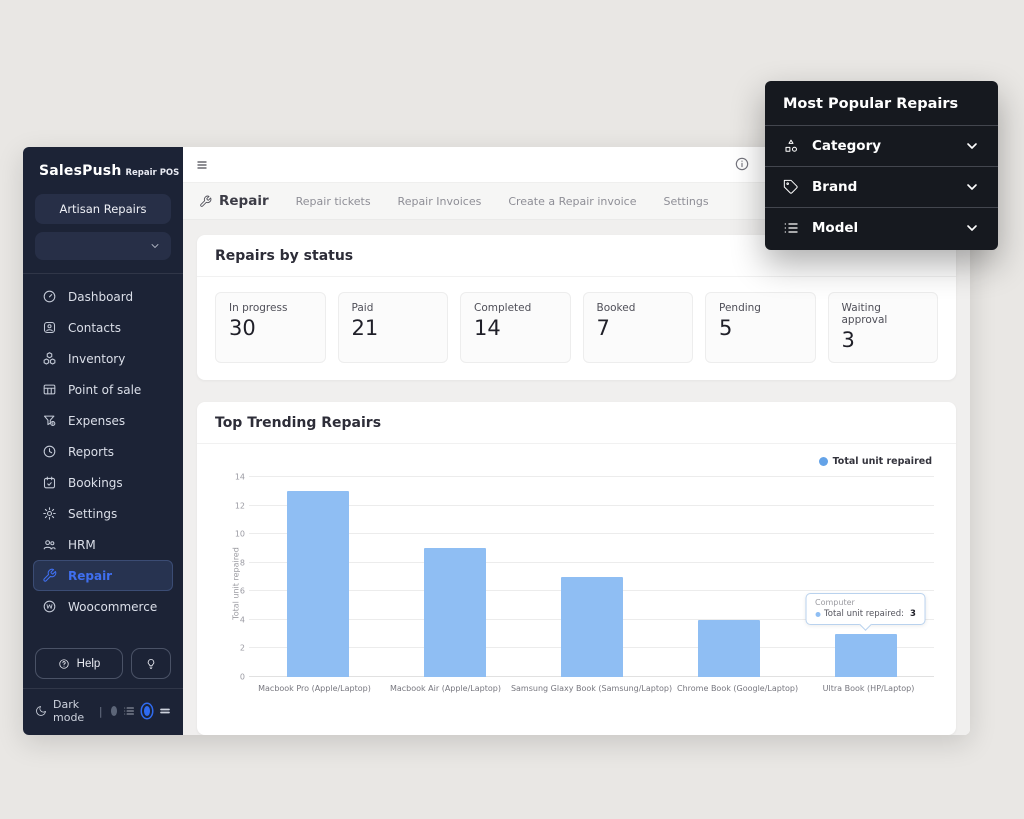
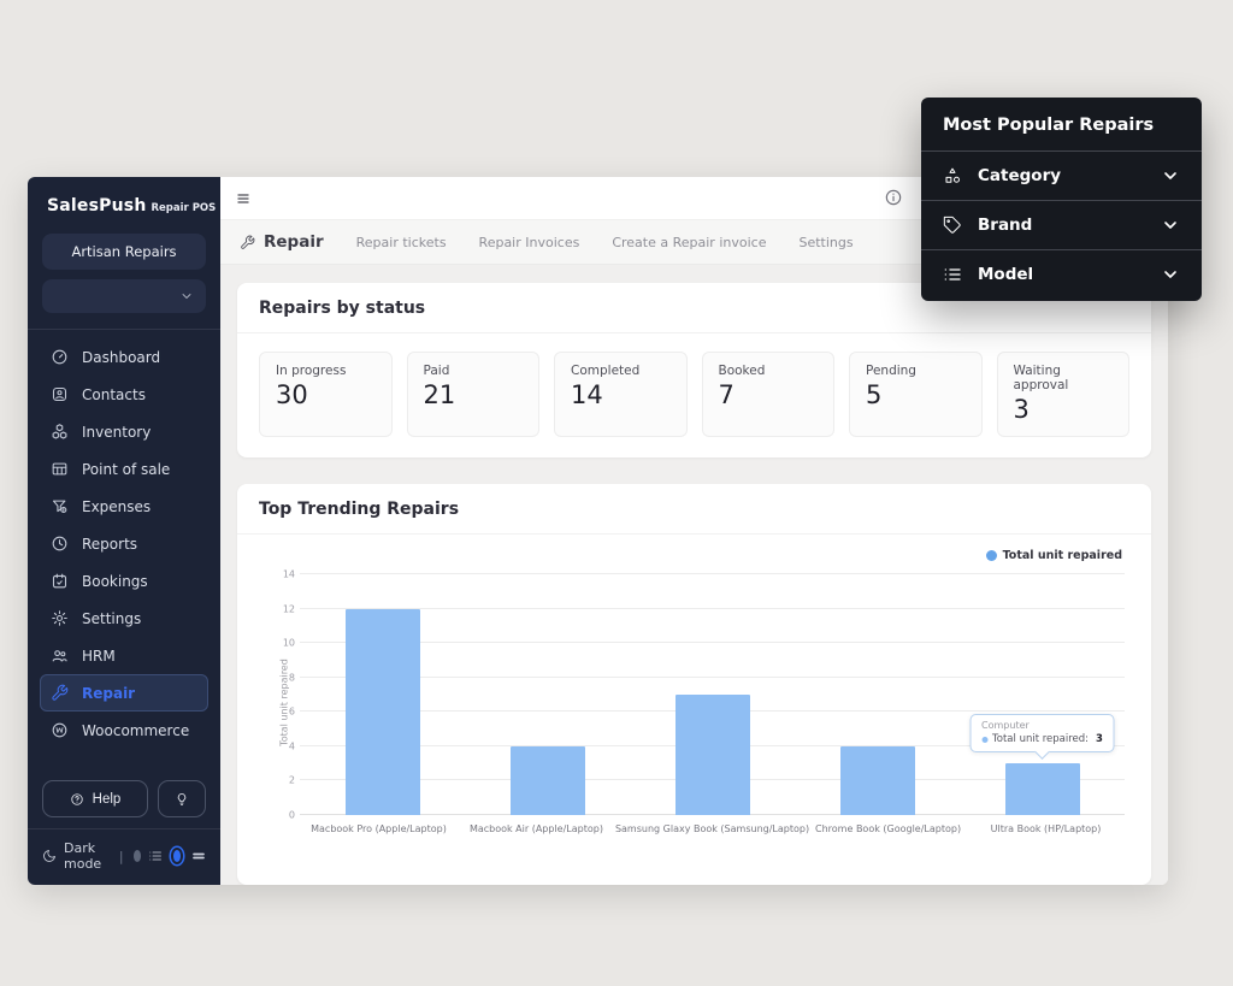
Macbook Pro (Apple/Laptop): 13 -> 12
Macbook Air (Apple/Laptop): 9 -> 4
